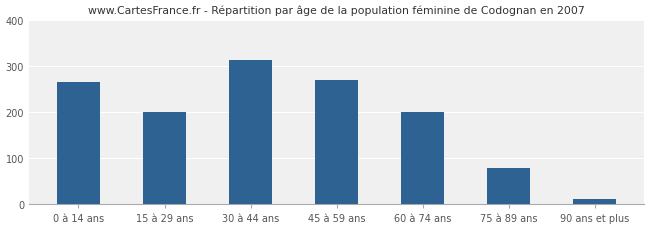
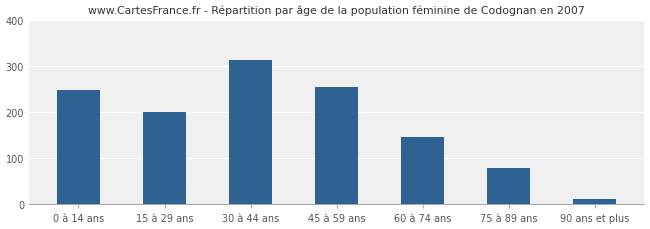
0 à 14 ans: 265 -> 248
45 à 59 ans: 270 -> 255
60 à 74 ans: 200 -> 146
